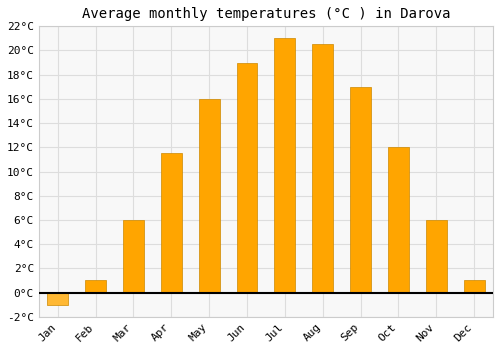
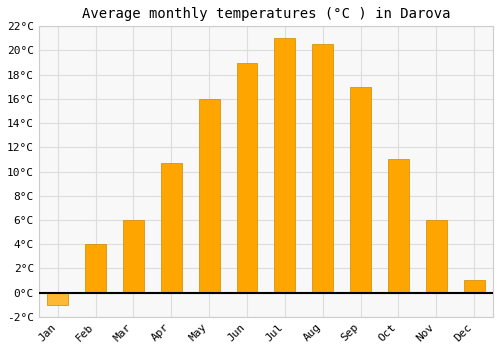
Feb: 1.0°C -> 4.0°C
Apr: 11.5°C -> 10.7°C
Oct: 12.0°C -> 11.0°C
